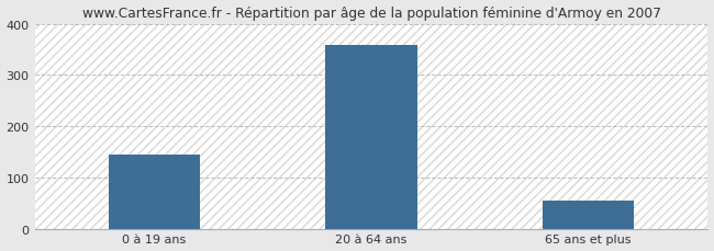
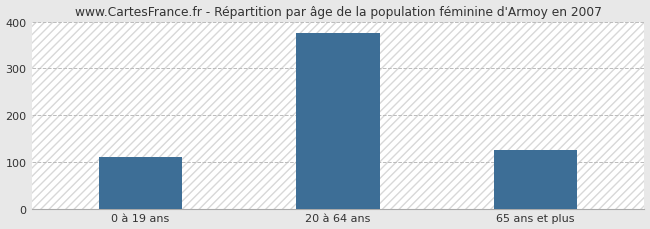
0 à 19 ans: 145 -> 110
20 à 64 ans: 358 -> 375
65 ans et plus: 55 -> 125
